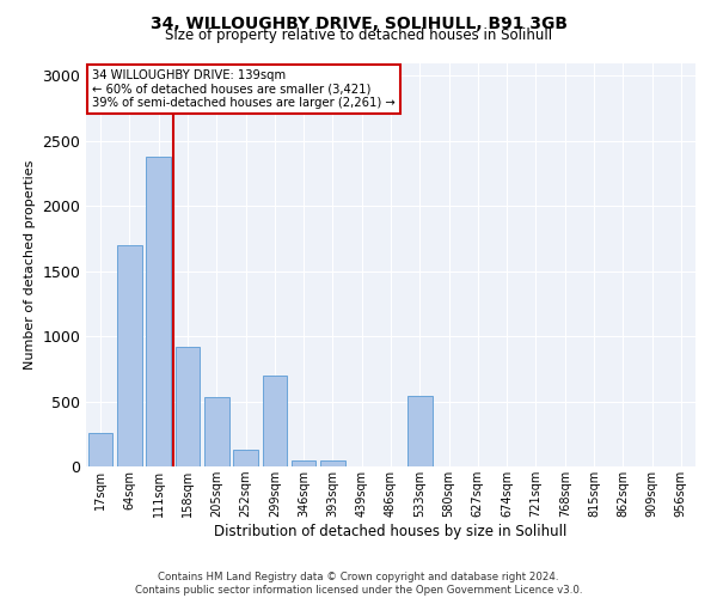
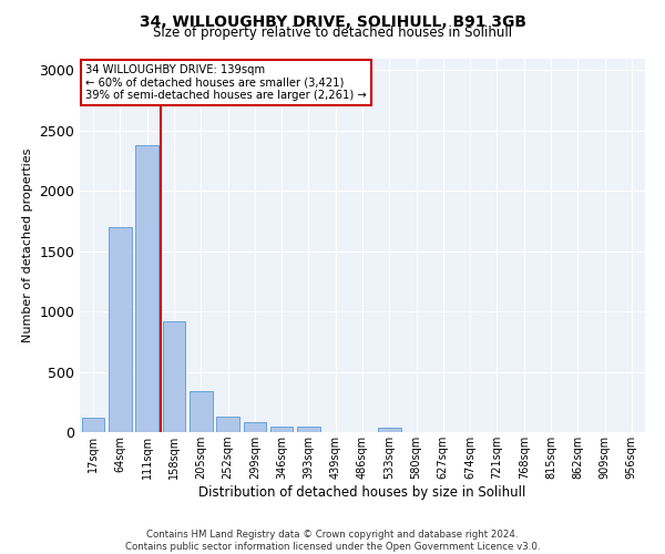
17sqm: 260 -> 120
205sqm: 530 -> 340
299sqm: 700 -> 80
533sqm: 540 -> 40
